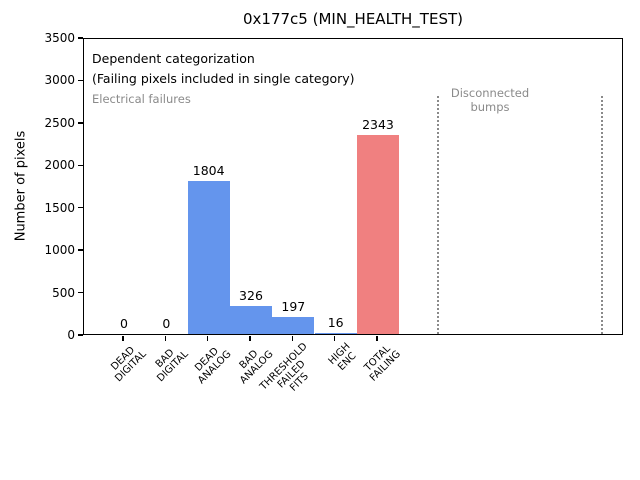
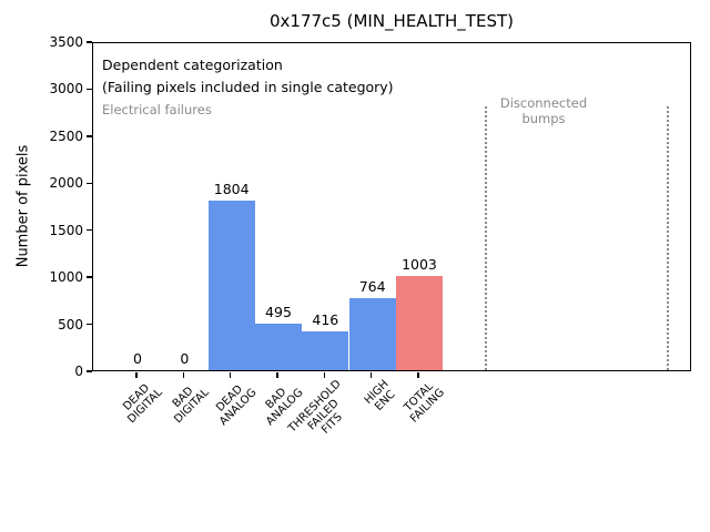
BAD ANALOG: 326 -> 495
THRESHOLD FAILED FITS: 197 -> 416
HIGH ENC: 16 -> 764
TOTAL FAILING: 2343 -> 1003
